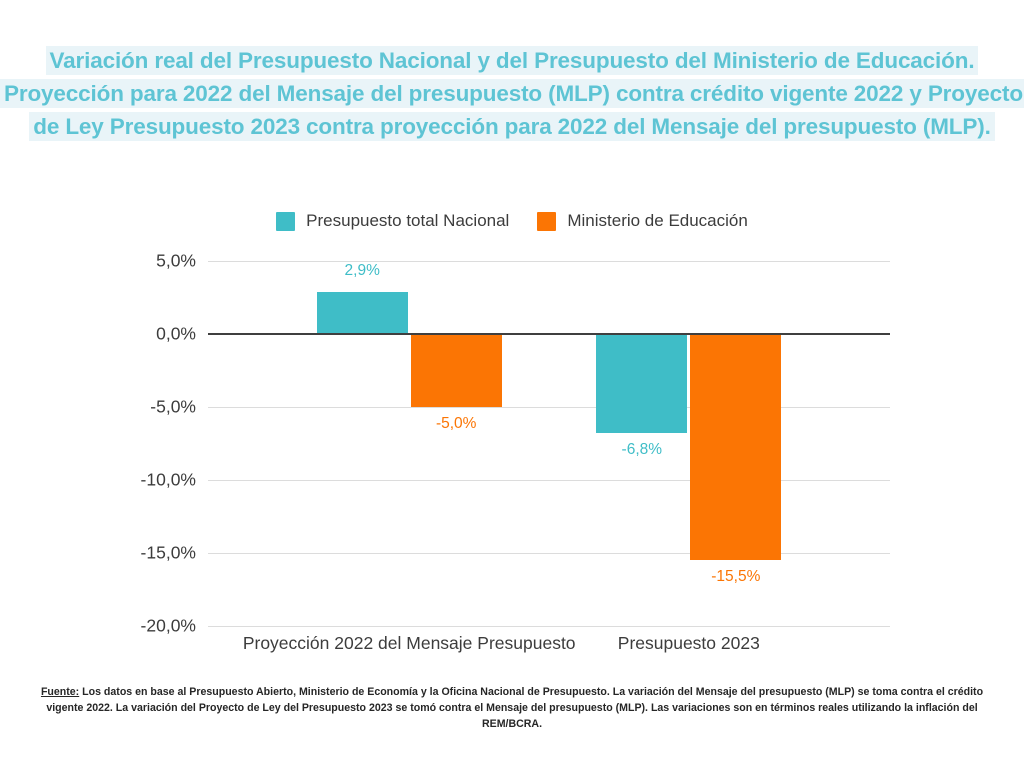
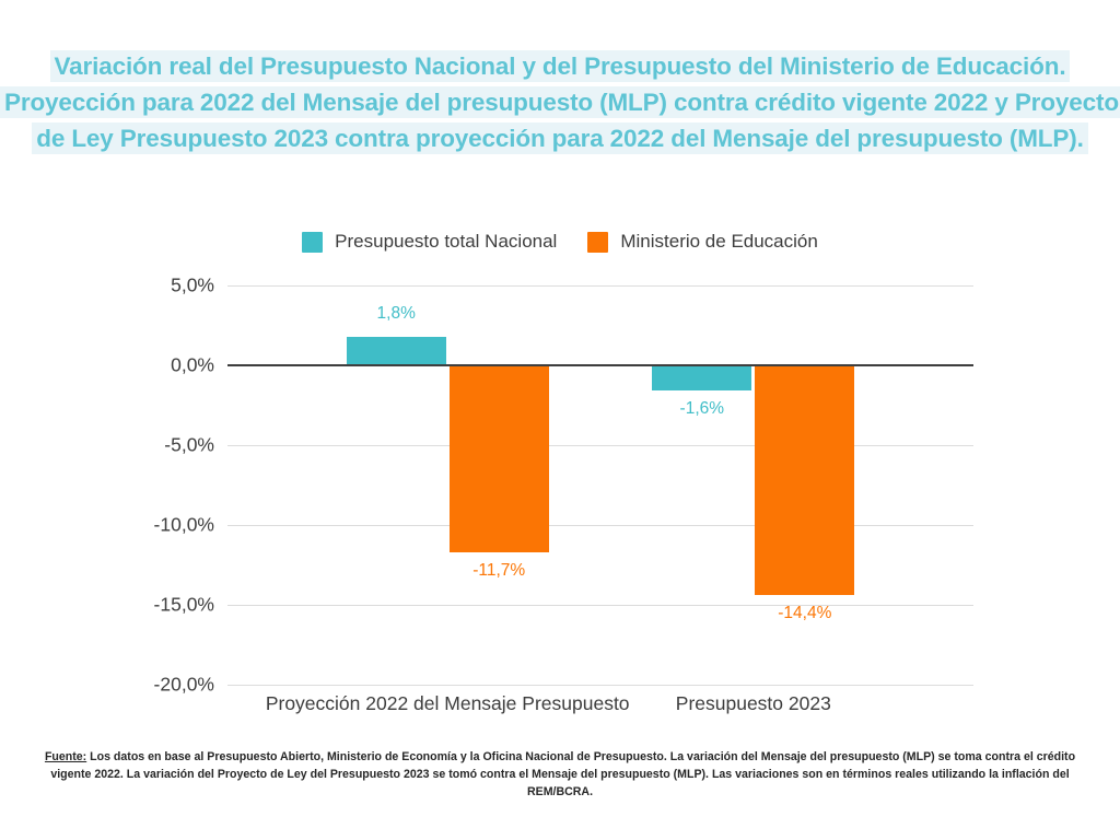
Presupuesto total Nacional/Proyección 2022 del Mensaje Presupuesto: 2,9% -> 1,8%
Ministerio de Educación/Proyección 2022 del Mensaje Presupuesto: -5,0% -> -11,7%
Presupuesto total Nacional/Presupuesto 2023: -6,8% -> -1,6%
Ministerio de Educación/Presupuesto 2023: -15,5% -> -14,4%
